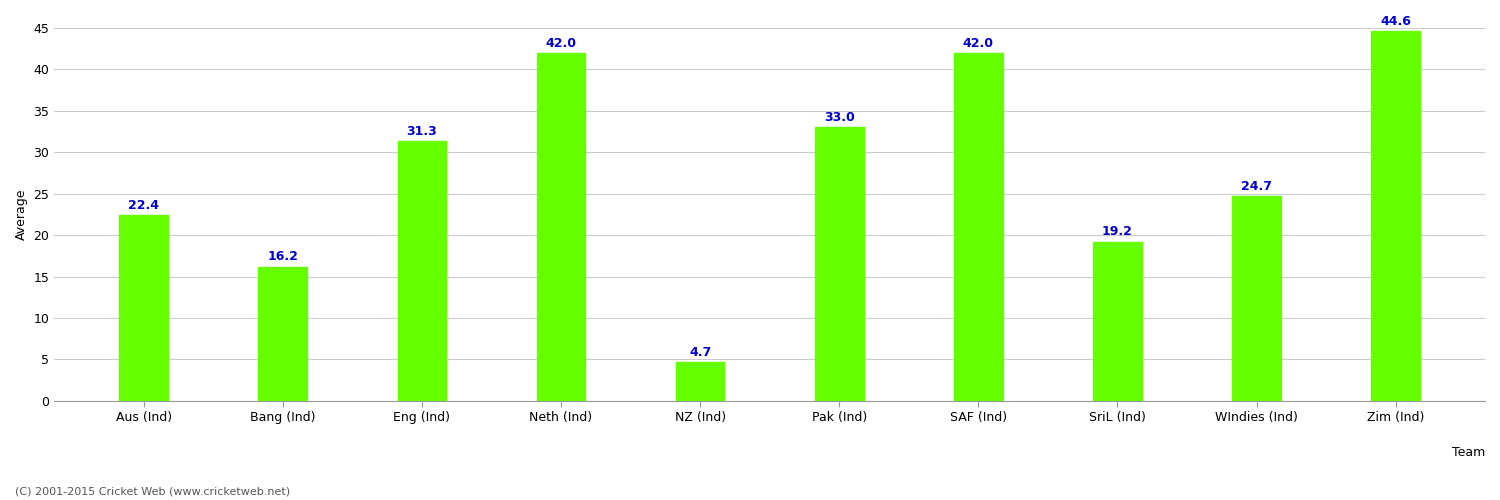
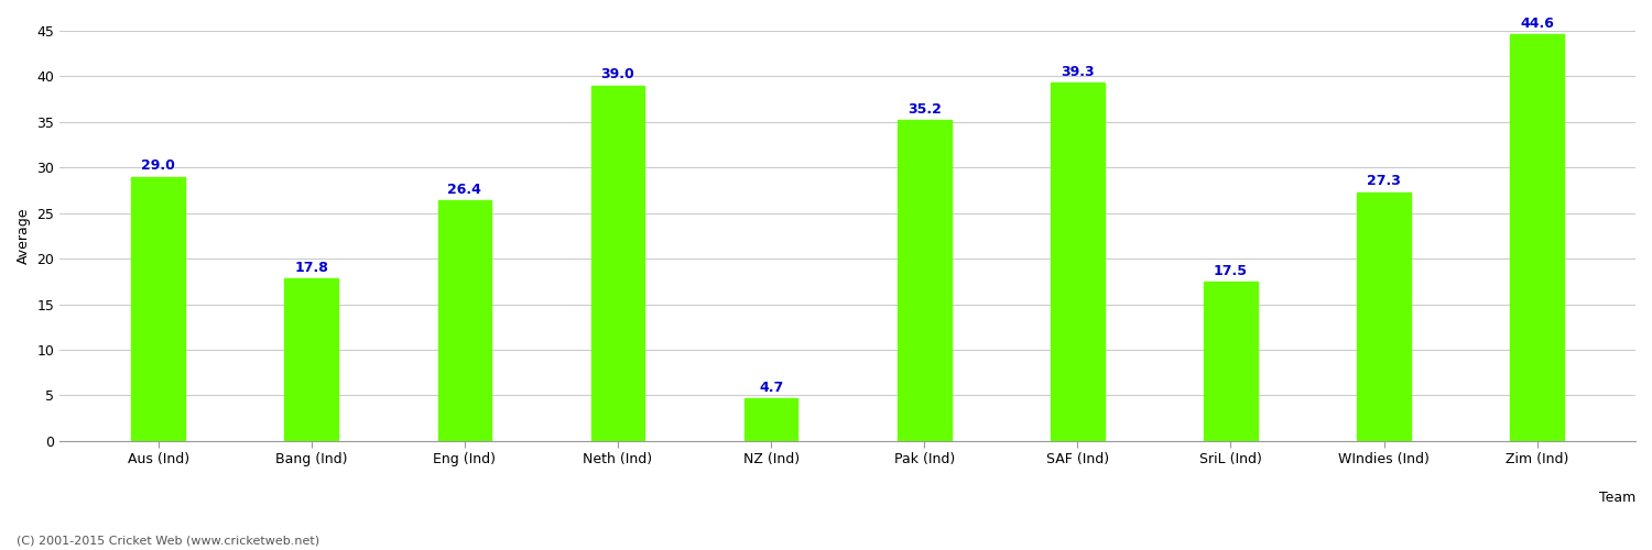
Aus (Ind): 22.4 -> 29.0
Bang (Ind): 16.2 -> 17.8
Eng (Ind): 31.3 -> 26.4
Neth (Ind): 42.0 -> 39.0
Pak (Ind): 33.0 -> 35.2
SAF (Ind): 42.0 -> 39.3
SriL (Ind): 19.2 -> 17.5
WIndies (Ind): 24.7 -> 27.3
